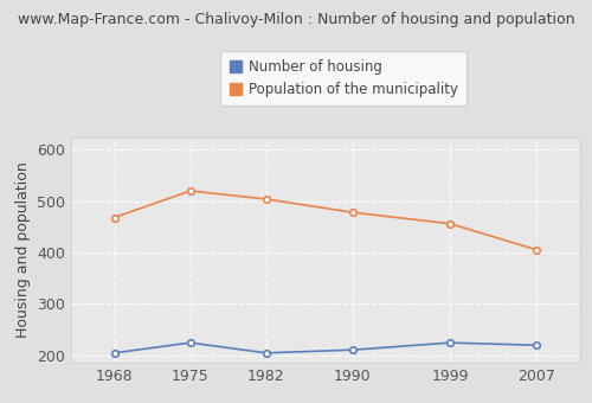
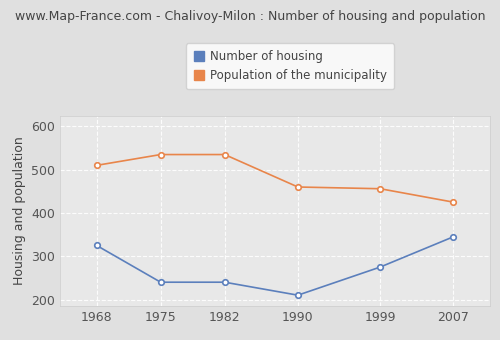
Number of housing/1968: 204 -> 325
Population of the municipality/1968: 468 -> 510
Number of housing/1975: 224 -> 240
Population of the municipality/1975: 520 -> 535
Number of housing/1982: 204 -> 240
Population of the municipality/1982: 504 -> 535
Population of the municipality/1990: 478 -> 460
Number of housing/1999: 224 -> 275
Number of housing/2007: 219 -> 345
Population of the municipality/2007: 405 -> 425
